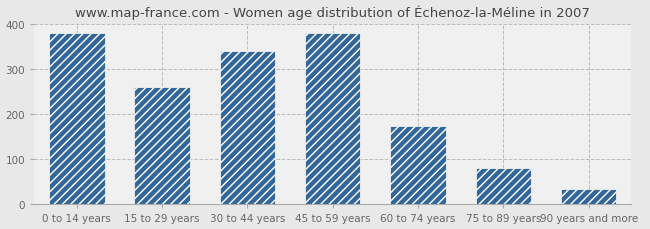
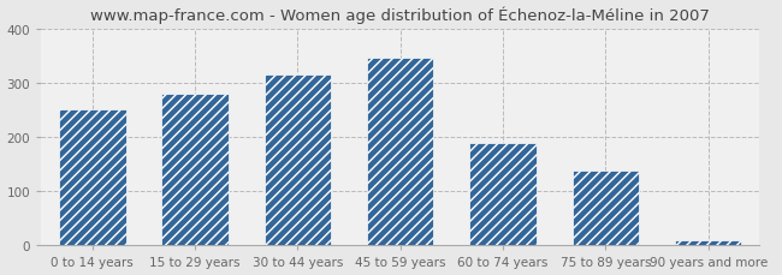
0 to 14 years: 380 -> 252
15 to 29 years: 260 -> 280
30 to 44 years: 340 -> 317
45 to 59 years: 380 -> 347
60 to 74 years: 175 -> 190
75 to 89 years: 80 -> 138
90 years and more: 35 -> 10
